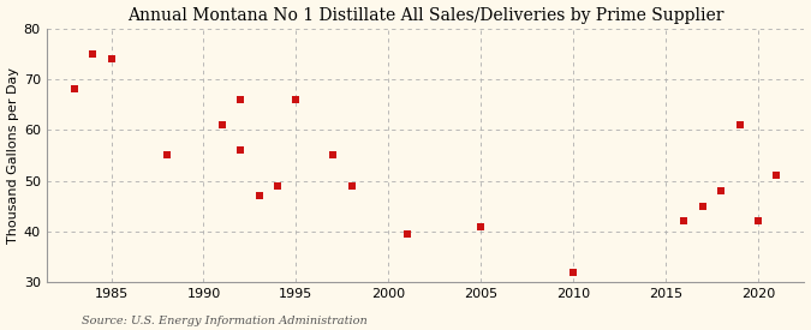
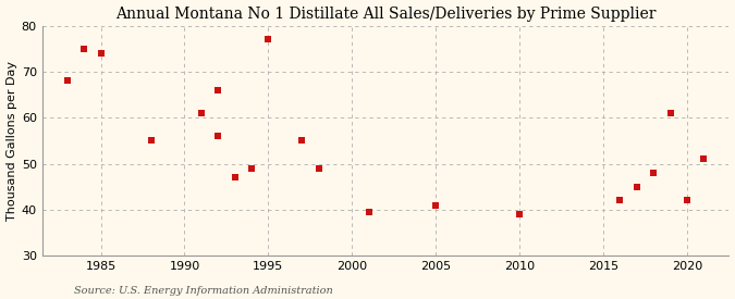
1995: 66.0 -> 77.0
2010: 32.0 -> 39.0
